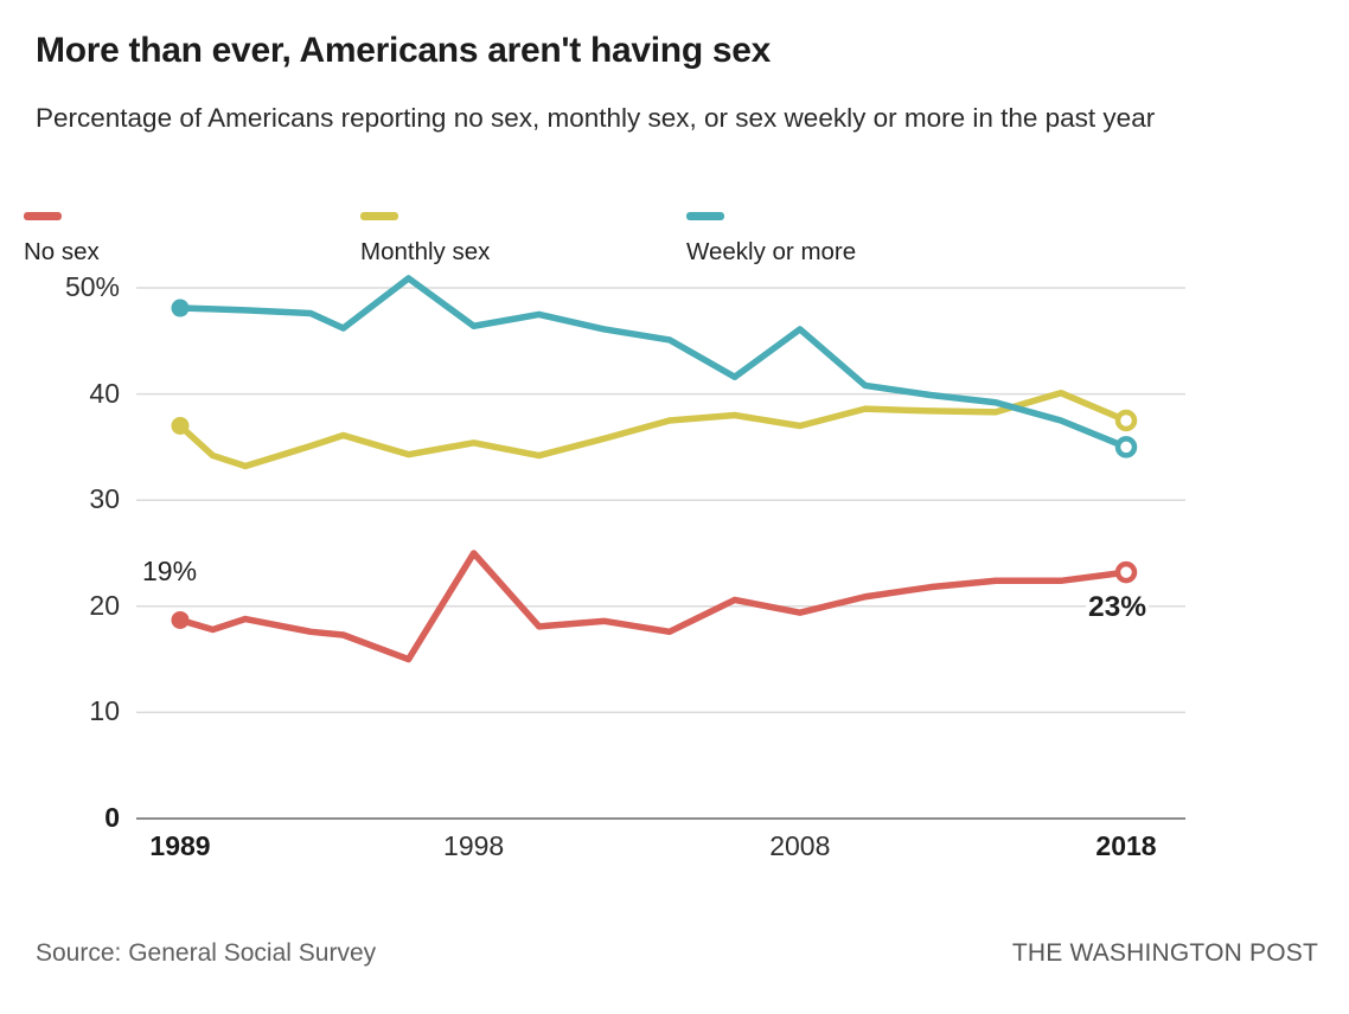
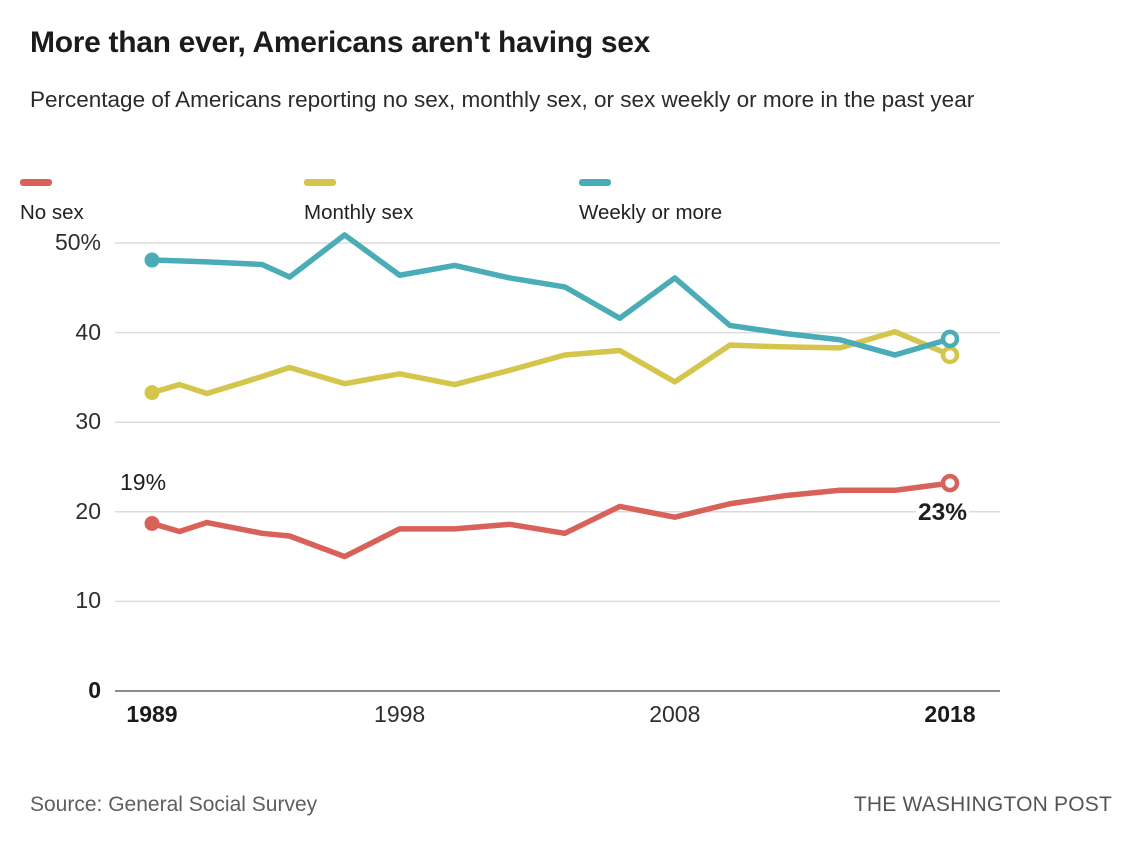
Monthly sex/1989: 37% -> 33%
No sex/1998: 25% -> 18%
Monthly sex/2008: 37% -> 34%
Weekly or more/2018: 35% -> 39%
